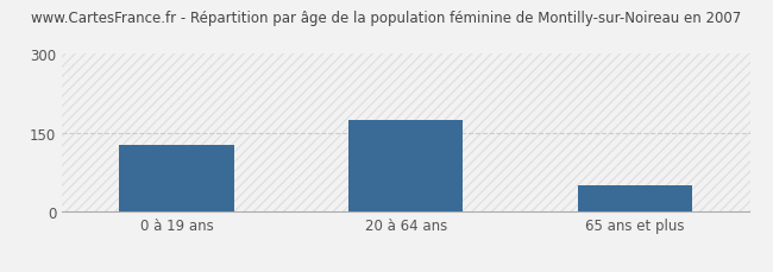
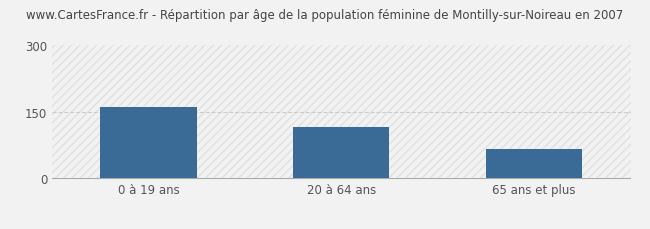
0 à 19 ans: 127 -> 160
20 à 64 ans: 175 -> 115
65 ans et plus: 50 -> 65
